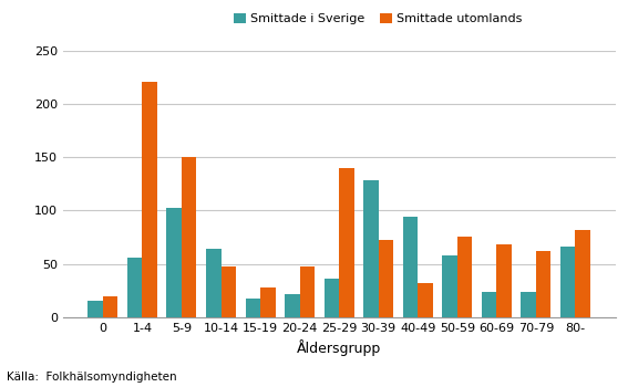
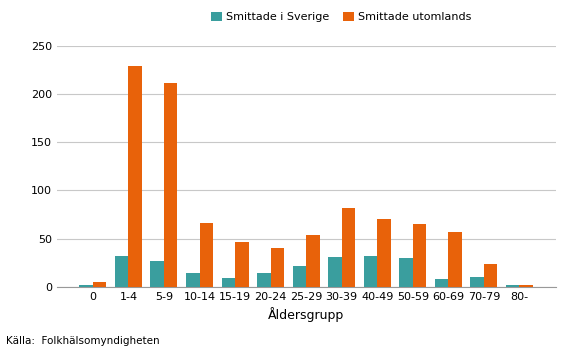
Smittade i Sverige/0: 16 -> 2
Smittade utomlands/0: 20 -> 5
Smittade i Sverige/1-4: 56 -> 32
Smittade utomlands/1-4: 220 -> 229
Smittade i Sverige/5-9: 102 -> 27
Smittade utomlands/5-9: 150 -> 211
Smittade i Sverige/10-14: 64 -> 15
Smittade utomlands/10-14: 48 -> 66
Smittade i Sverige/15-19: 18 -> 9
Smittade utomlands/15-19: 28 -> 47
Smittade i Sverige/20-24: 22 -> 14
Smittade utomlands/20-24: 48 -> 40
Smittade i Sverige/25-29: 36 -> 22
Smittade utomlands/25-29: 140 -> 54
Smittade i Sverige/30-39: 128 -> 31
Smittade utomlands/30-39: 72 -> 82
Smittade i Sverige/40-49: 94 -> 32
Smittade utomlands/40-49: 32 -> 70
Smittade i Sverige/50-59: 58 -> 30
Smittade utomlands/50-59: 76 -> 65
Smittade i Sverige/60-69: 24 -> 8
Smittade utomlands/60-69: 68 -> 57
Smittade i Sverige/70-79: 24 -> 10
Smittade utomlands/70-79: 62 -> 24
Smittade i Sverige/80-: 66 -> 2
Smittade utomlands/80-: 82 -> 2
